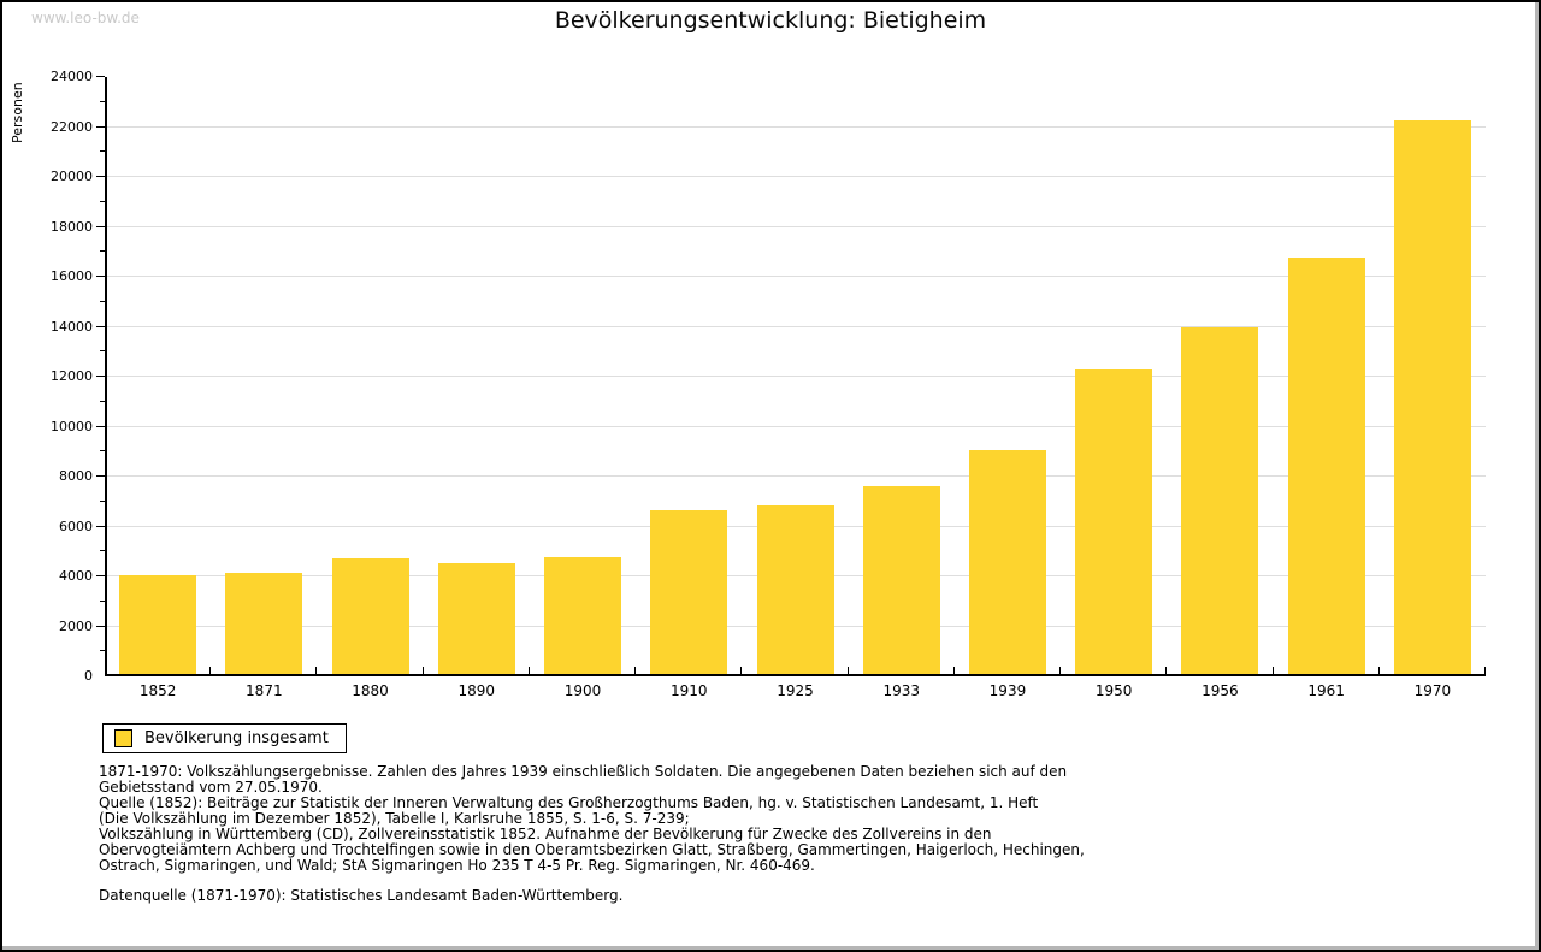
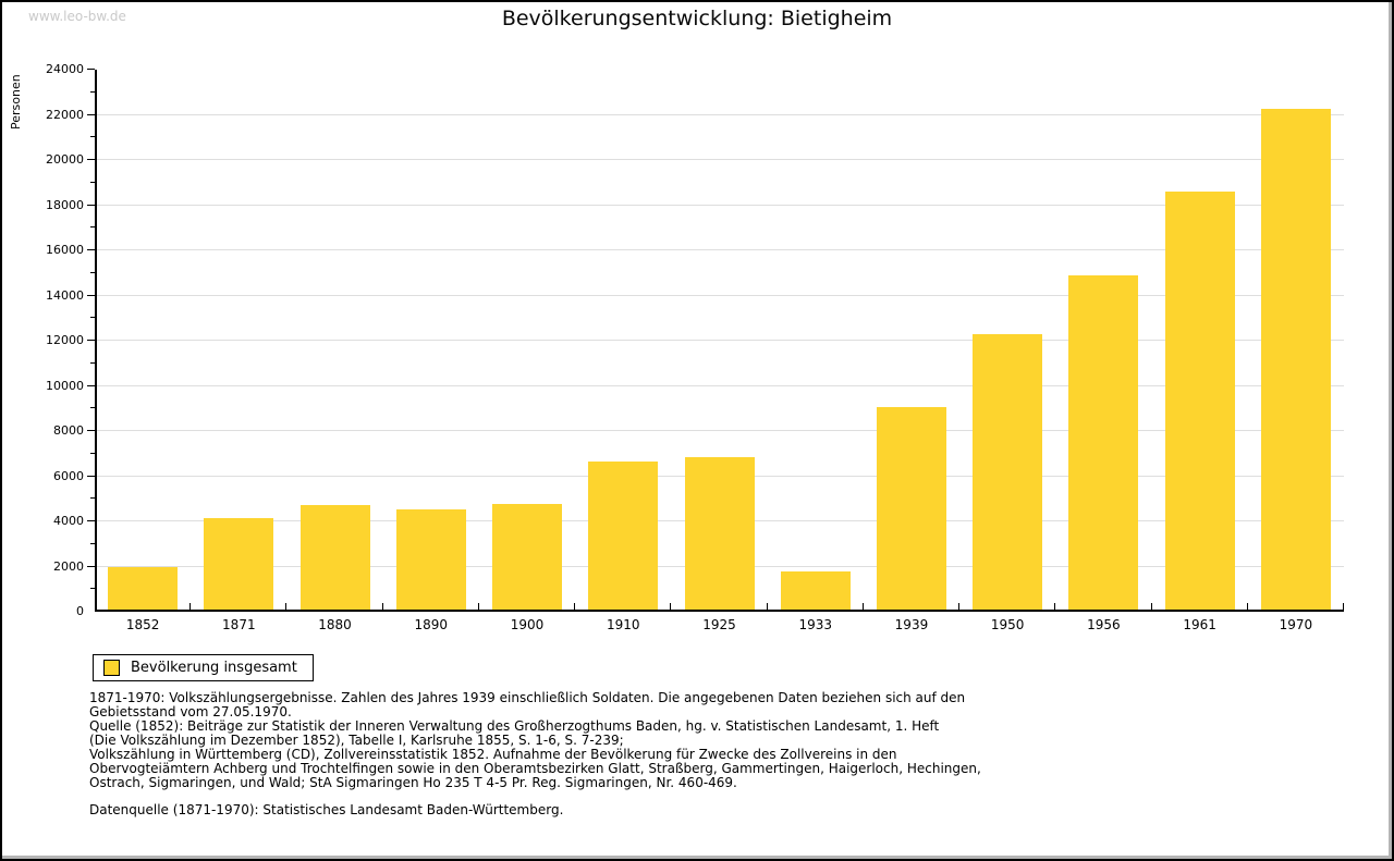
1852: 4000 -> 2000
1933: 7600 -> 1800
1956: 14000 -> 14900
1961: 16800 -> 18600
